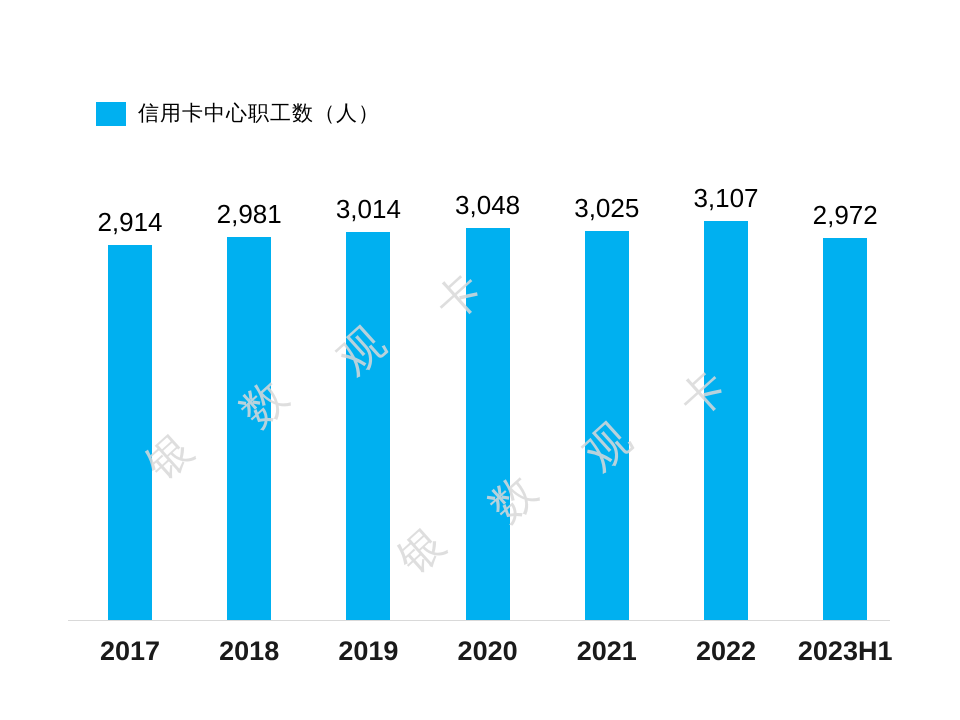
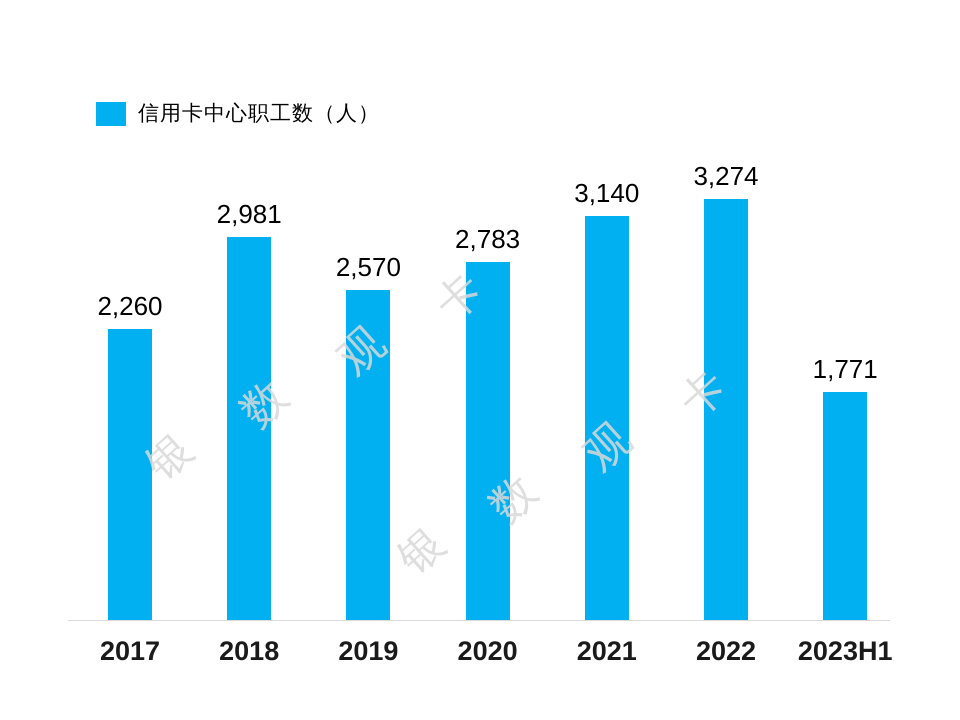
2017: 2,914 -> 2,260
2019: 3,014 -> 2,570
2020: 3,048 -> 2,783
2021: 3,025 -> 3,140
2022: 3,107 -> 3,274
2023H1: 2,972 -> 1,771
